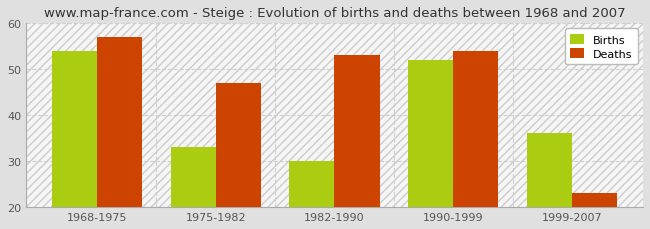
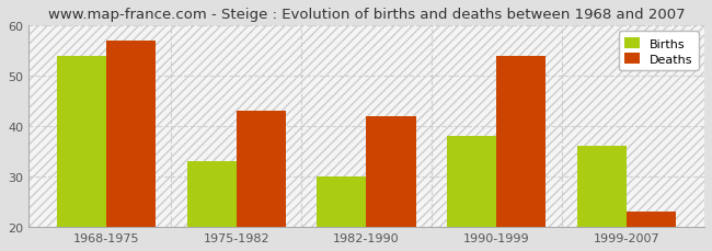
Deaths/1975-1982: 47 -> 43
Deaths/1982-1990: 53 -> 42
Births/1990-1999: 52 -> 38
